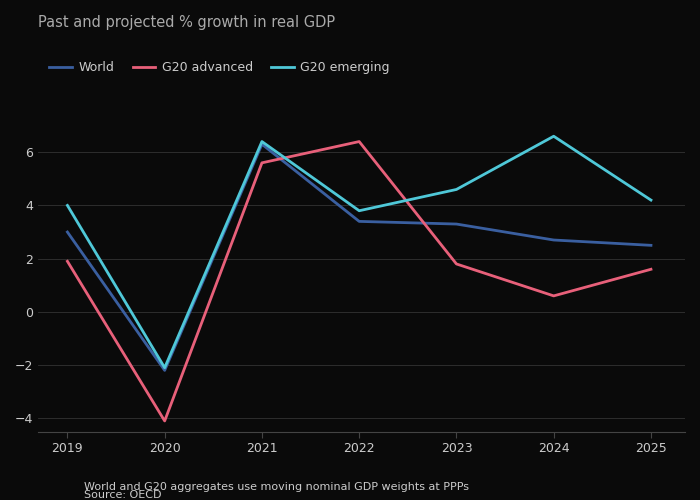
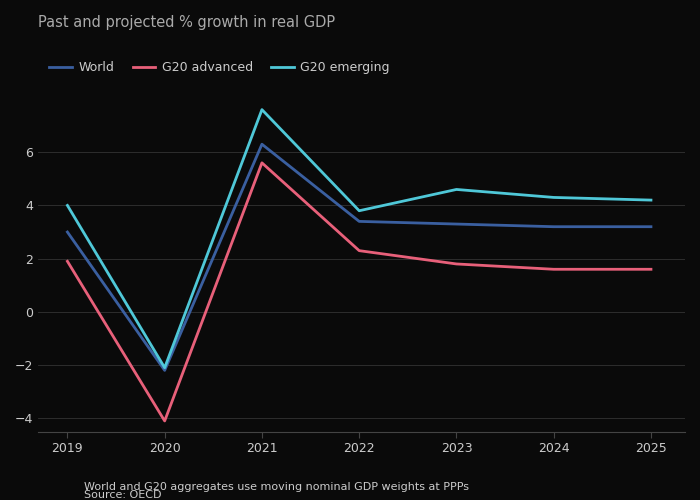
G20 emerging/2021: 6.4 -> 7.6
G20 advanced/2022: 6.4 -> 2.3
World/2024: 2.7 -> 3.2
G20 advanced/2024: 0.6 -> 1.6
G20 emerging/2024: 6.6 -> 4.3
World/2025: 2.5 -> 3.2
